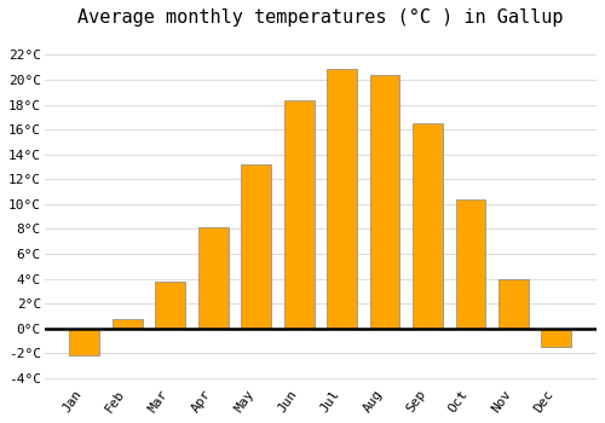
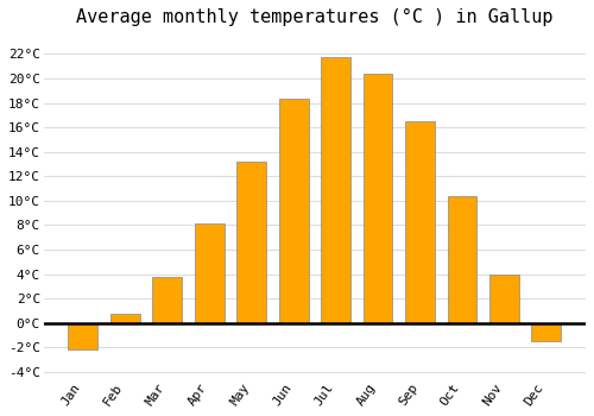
Jul: 20.9°C -> 21.8°C
